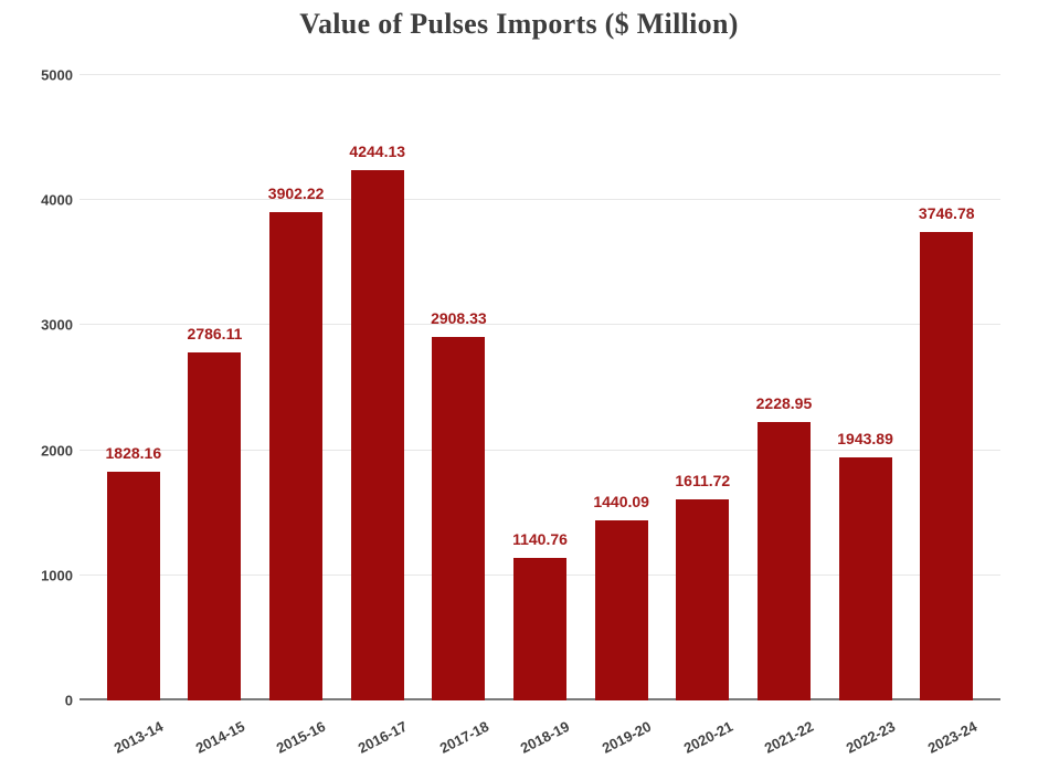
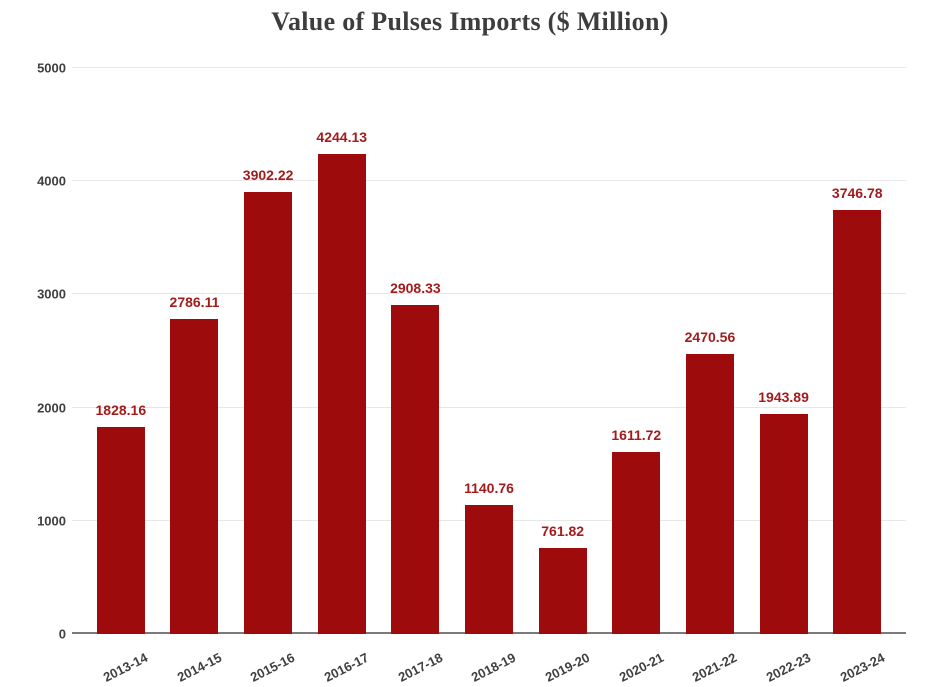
2019-20: 1440.09 -> 761.82
2021-22: 2228.95 -> 2470.56
